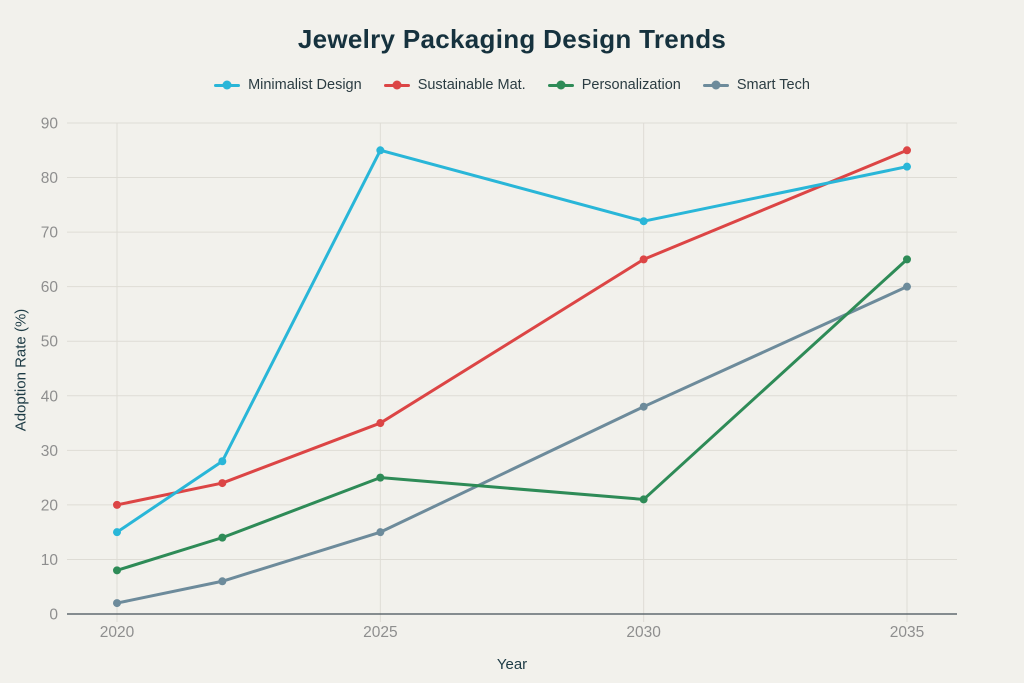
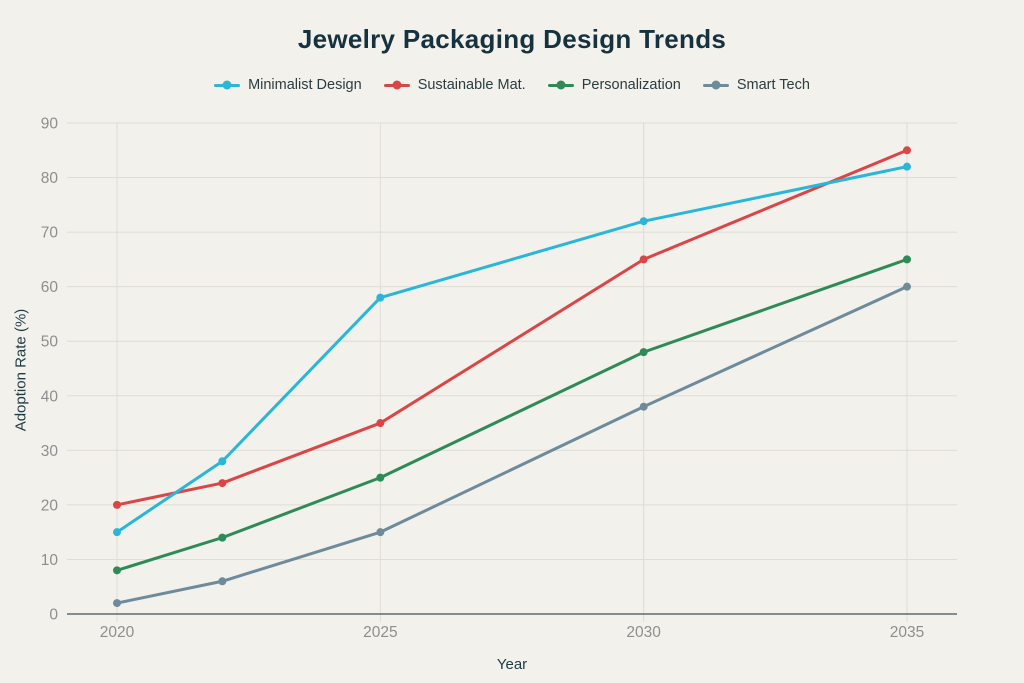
Minimalist Design/2025: 85 -> 58
Personalization/2030: 21 -> 48
